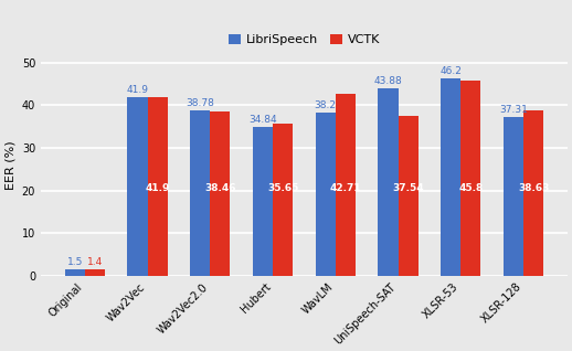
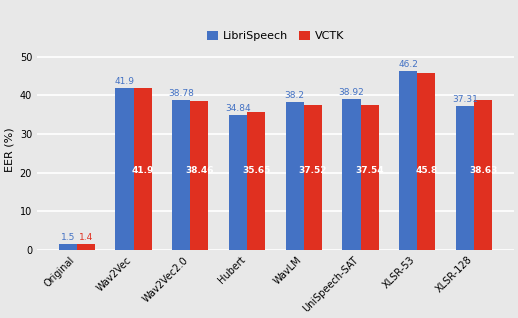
VCTK/WavLM: 42.71 -> 37.52
LibriSpeech/UniSpeech-SAT: 43.88 -> 38.92
